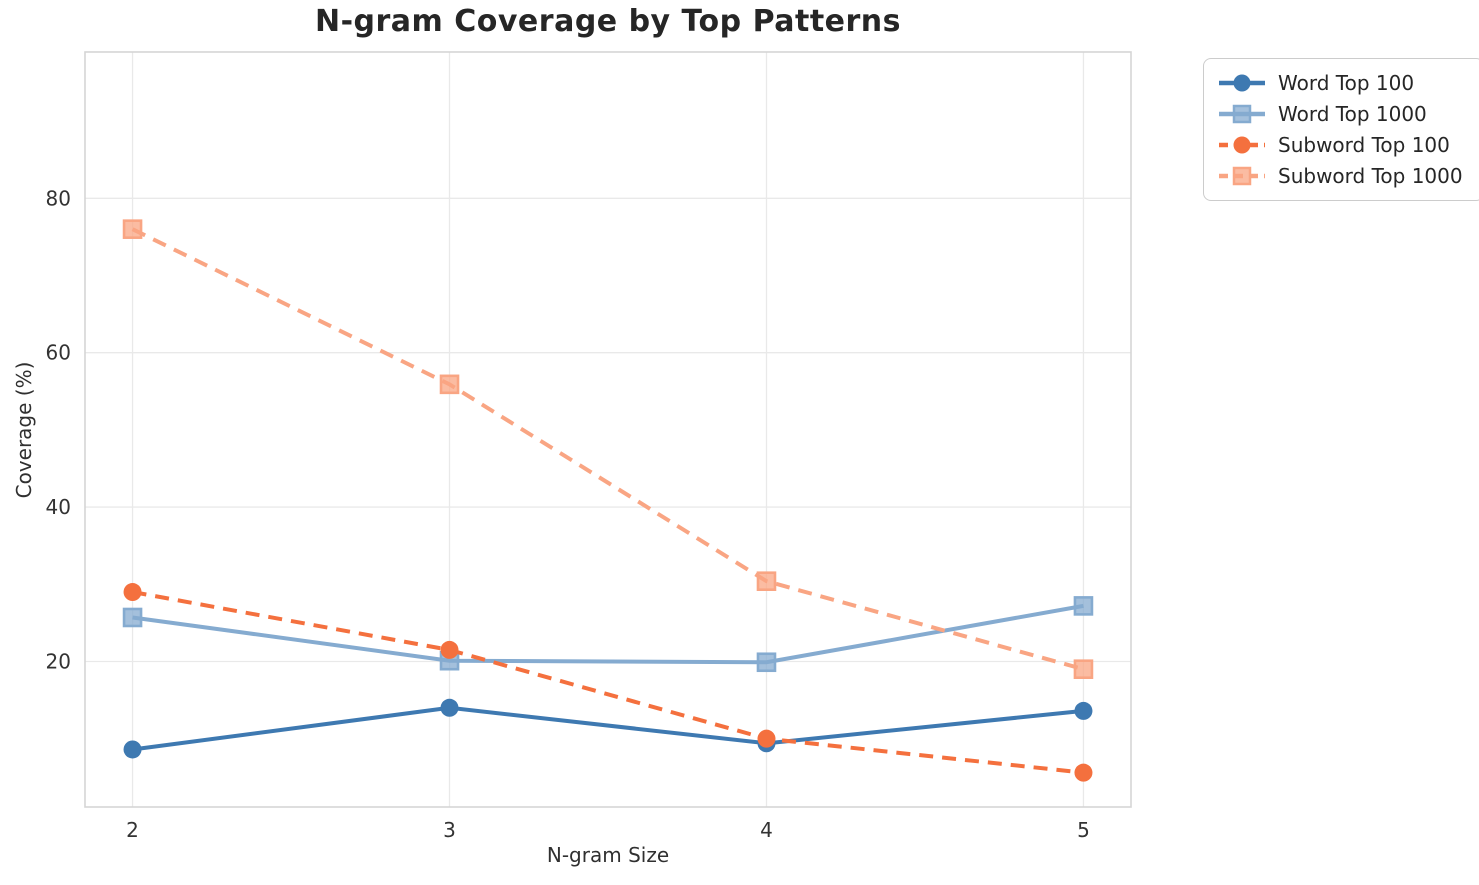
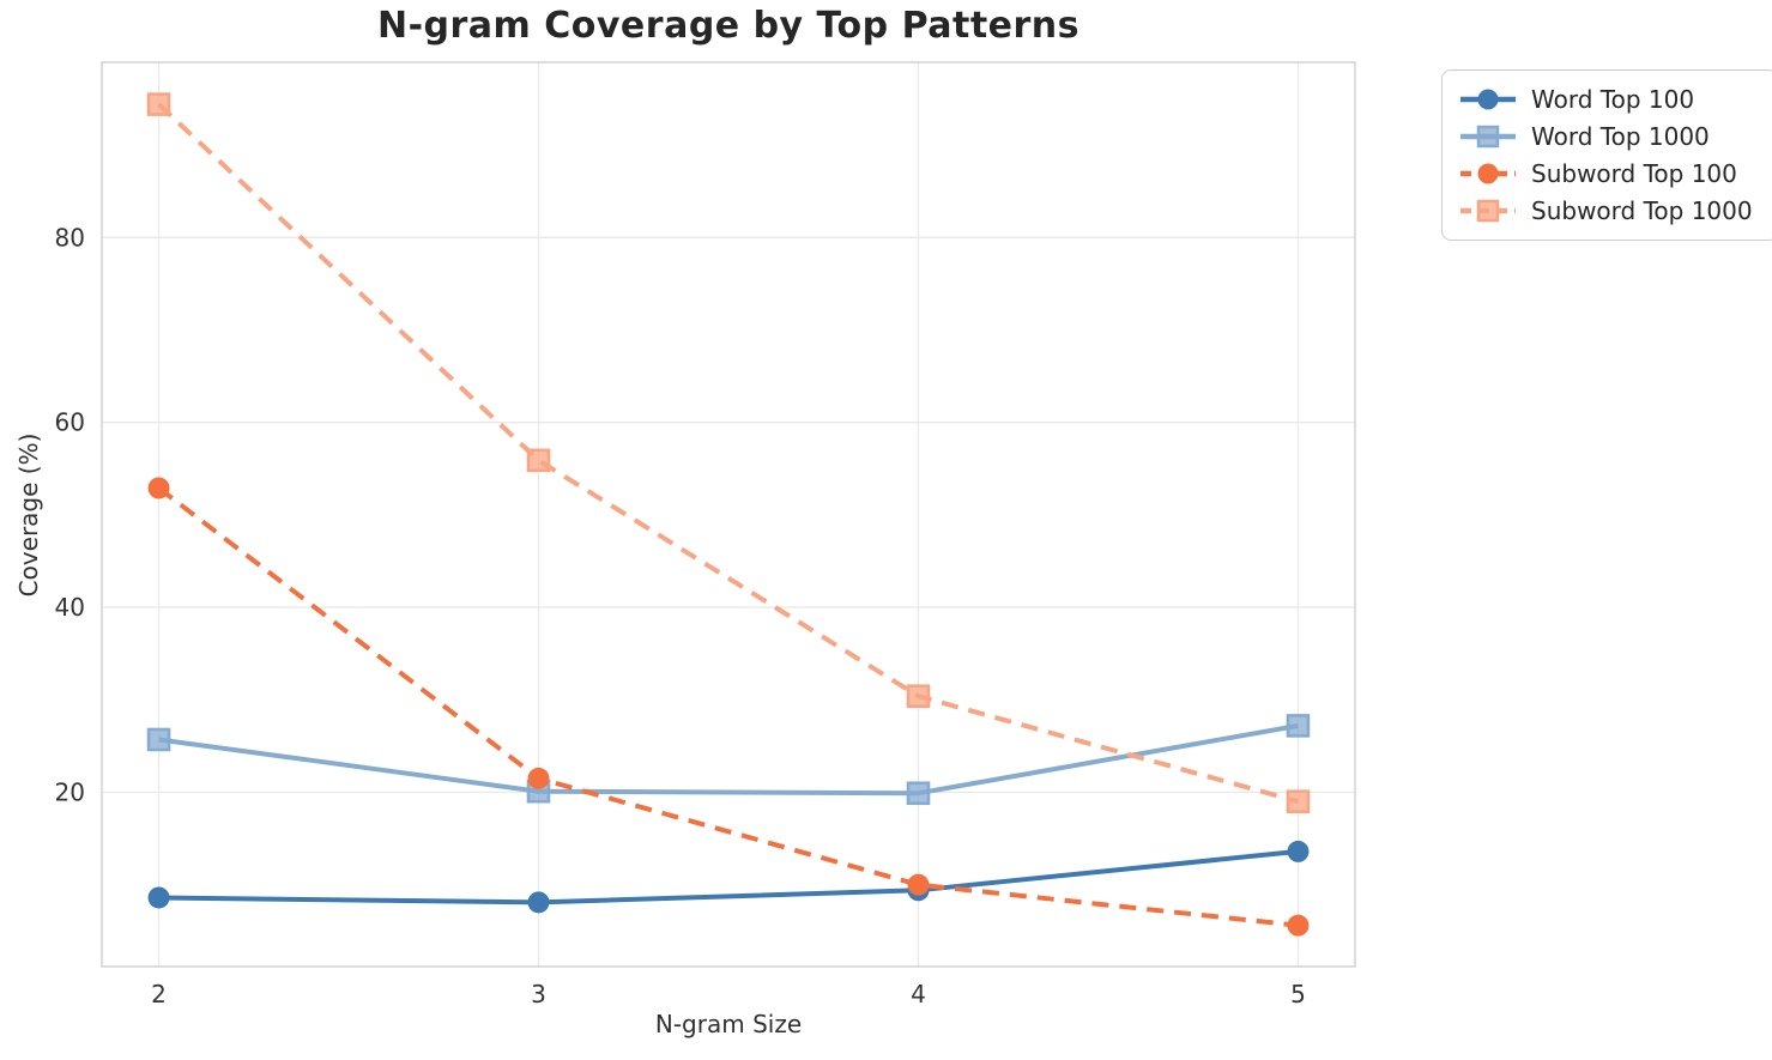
Subword Top 100/2: 29 -> 53
Subword Top 1000/2: 76 -> 94
Word Top 100/3: 14 -> 8
